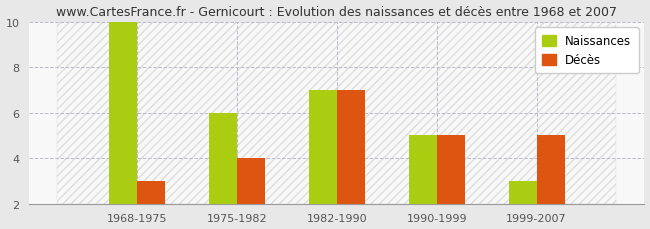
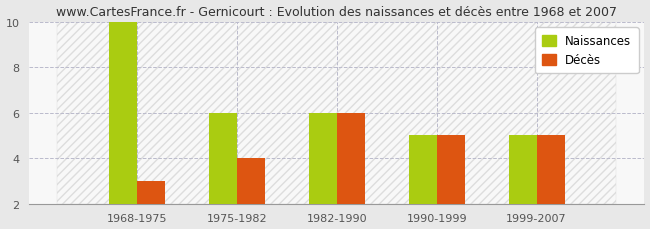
Naissances/1982-1990: 7 -> 6
Décès/1982-1990: 7 -> 6
Naissances/1999-2007: 3 -> 5
